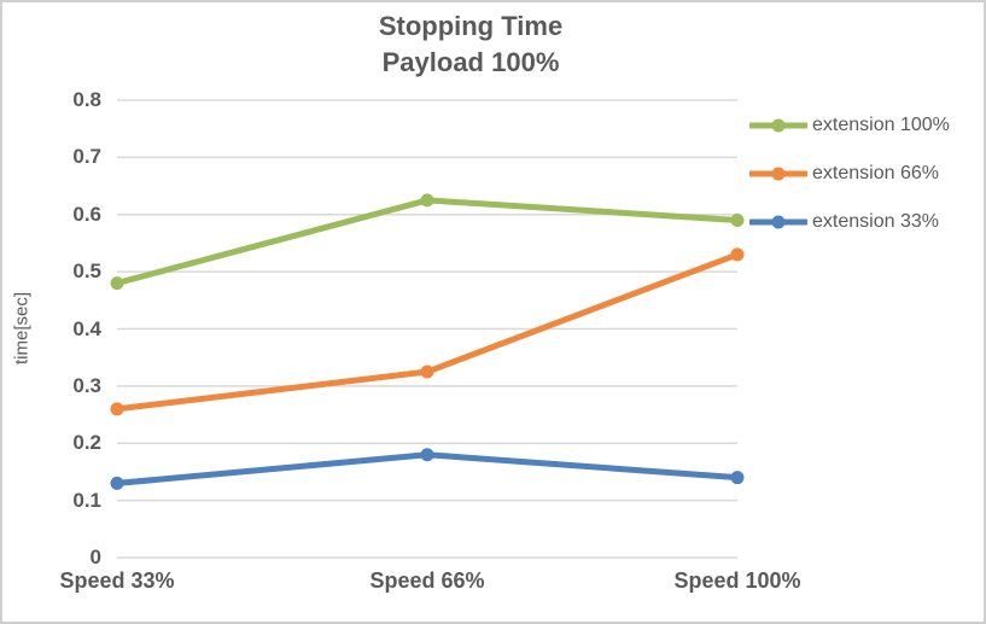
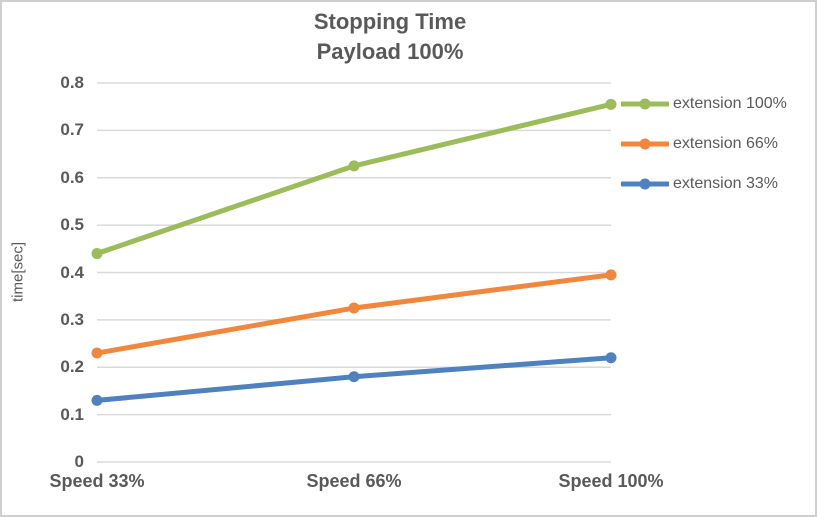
extension 100%/Speed 33%: 0.48 -> 0.44
extension 66%/Speed 33%: 0.26 -> 0.23
extension 100%/Speed 100%: 0.59 -> 0.76
extension 66%/Speed 100%: 0.53 -> 0.40
extension 33%/Speed 100%: 0.14 -> 0.22
